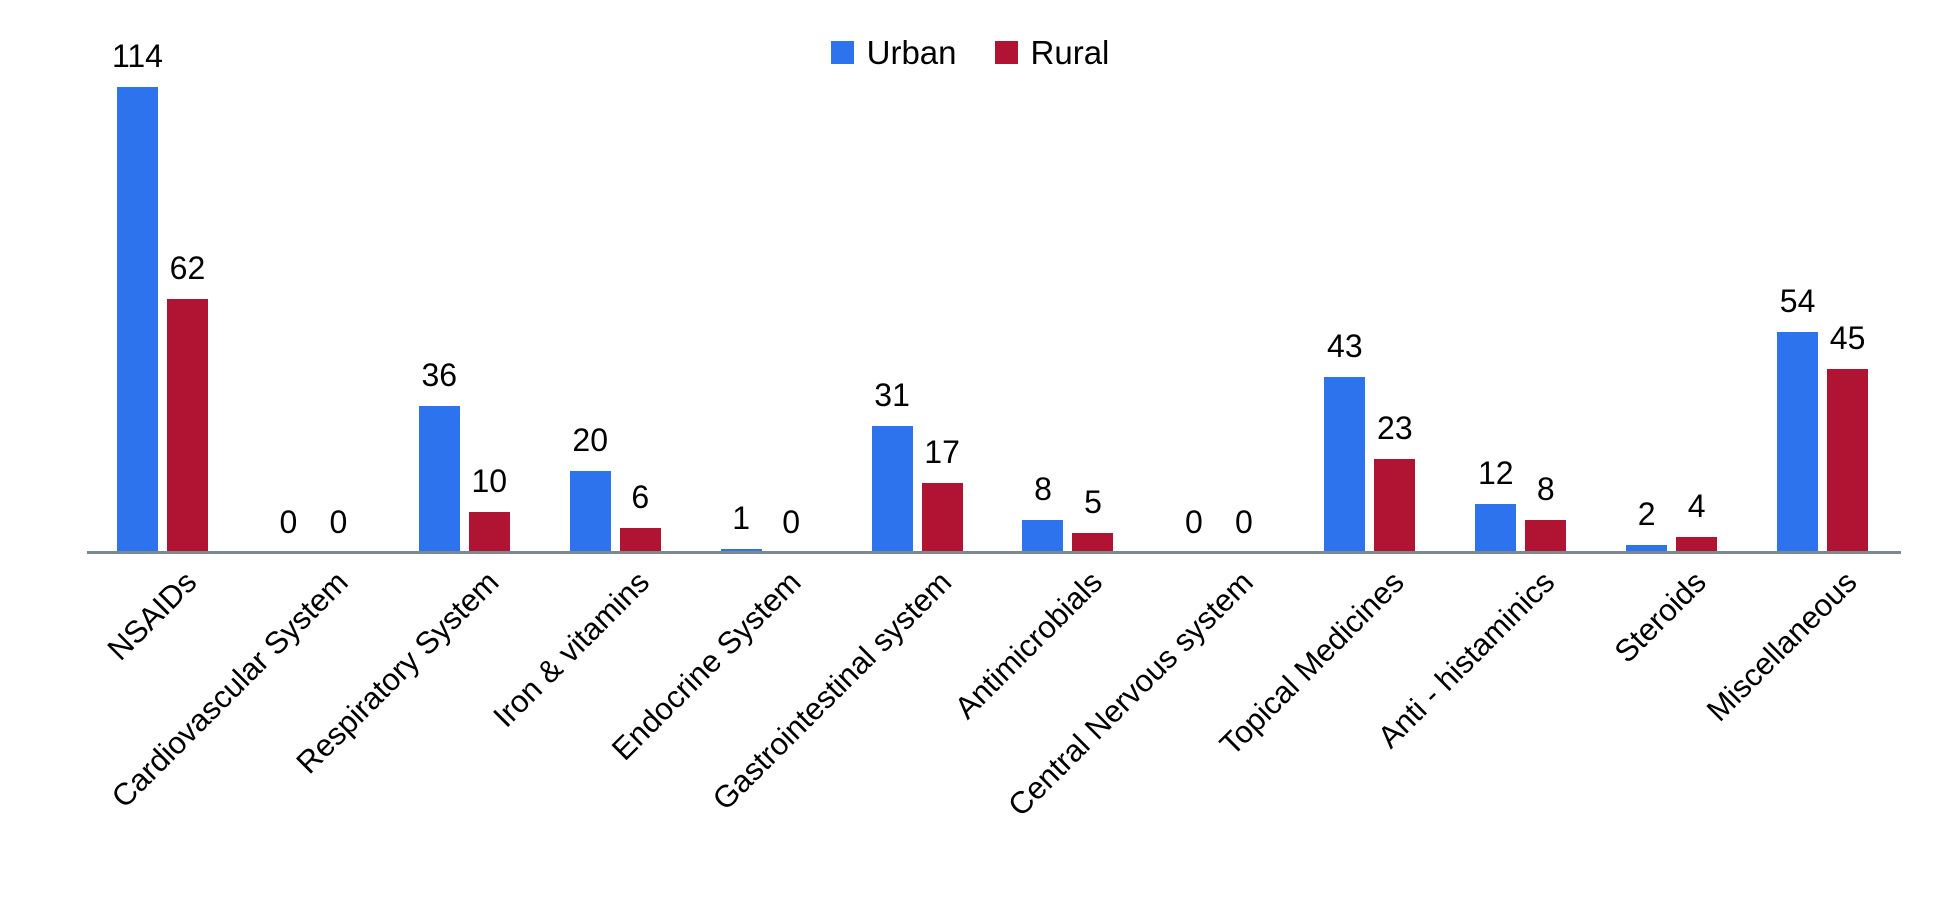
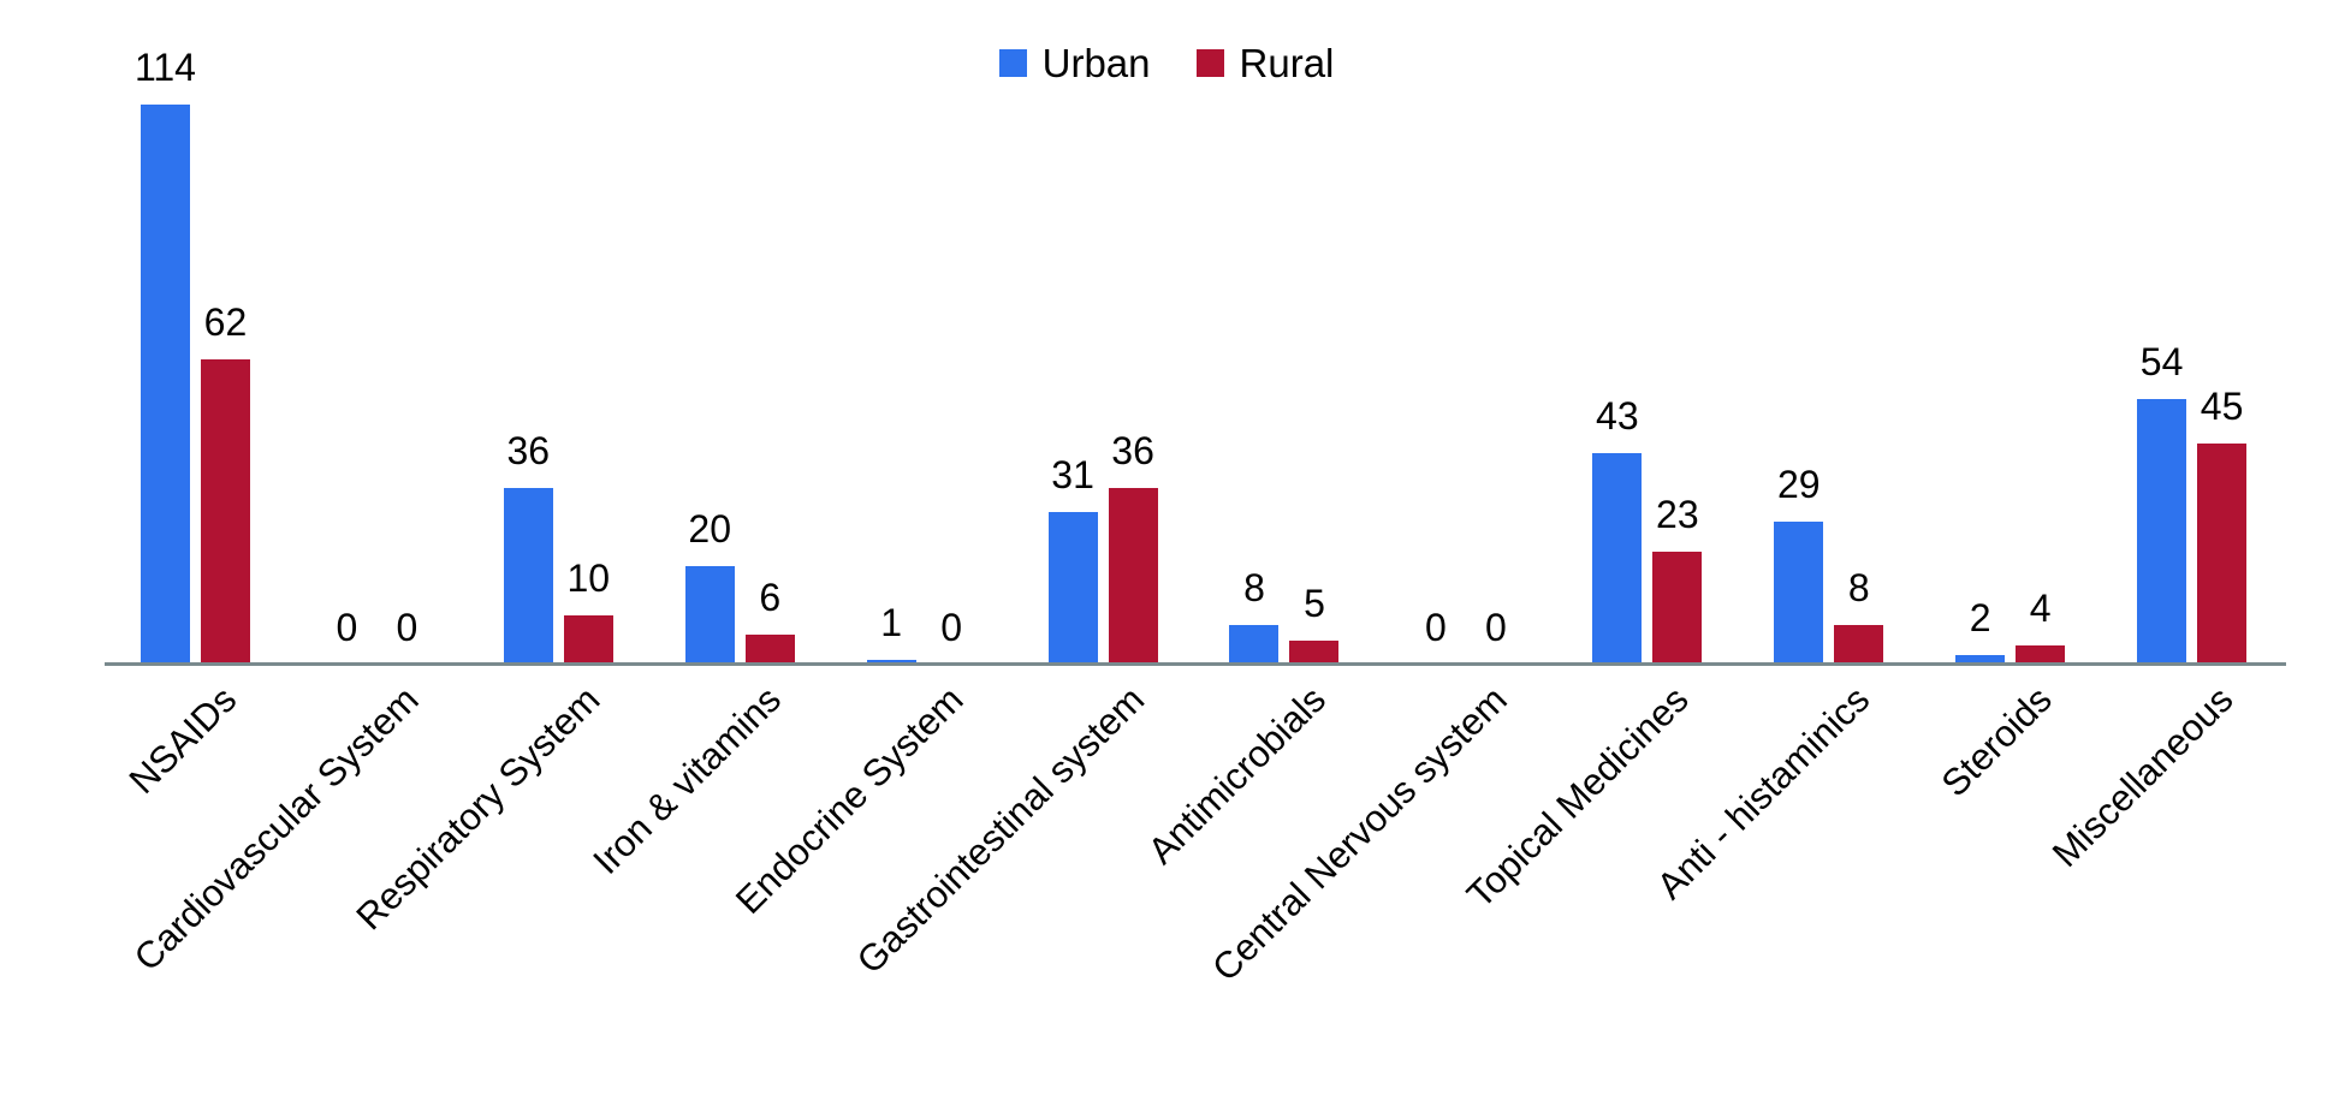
Rural/Gastrointestinal system: 17 -> 36
Urban/Anti - histaminics: 12 -> 29
